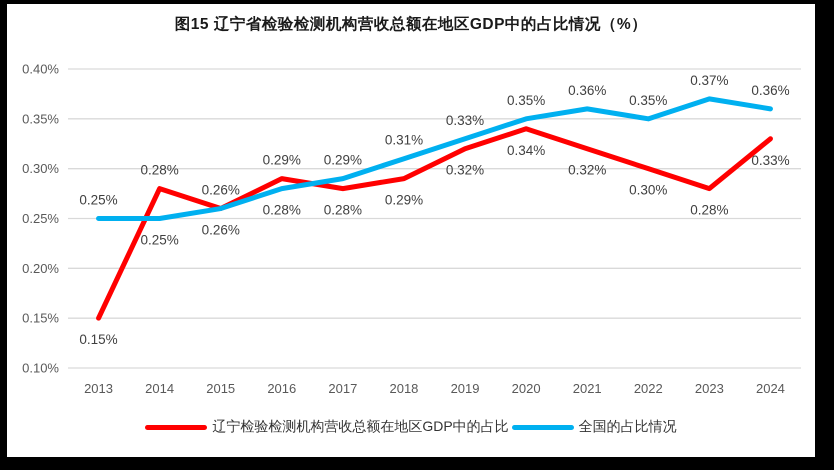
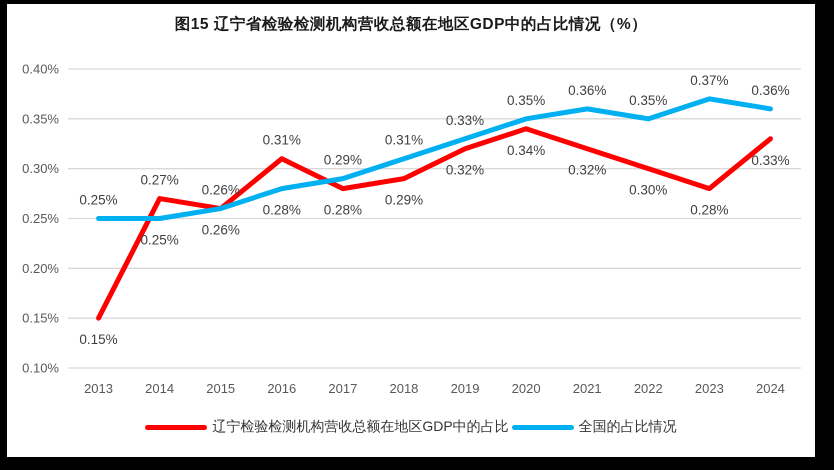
辽宁检验检测机构营收总额在地区GDP中的占比/2014: 0.28% -> 0.27%
辽宁检验检测机构营收总额在地区GDP中的占比/2016: 0.29% -> 0.31%
